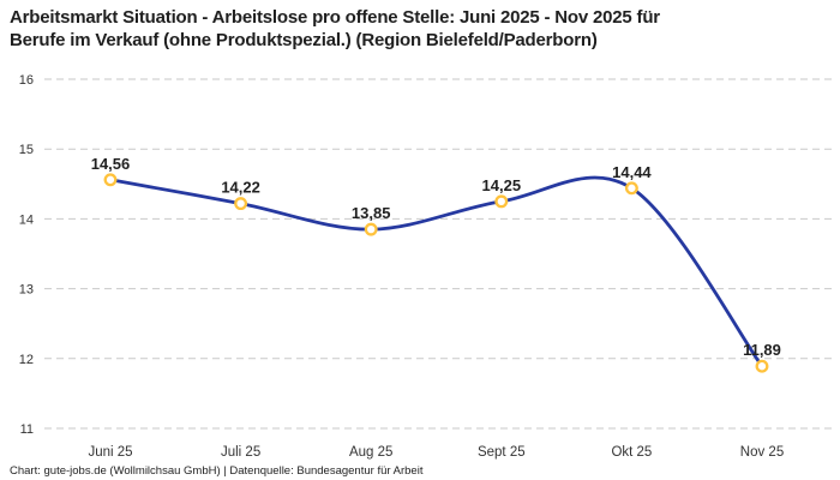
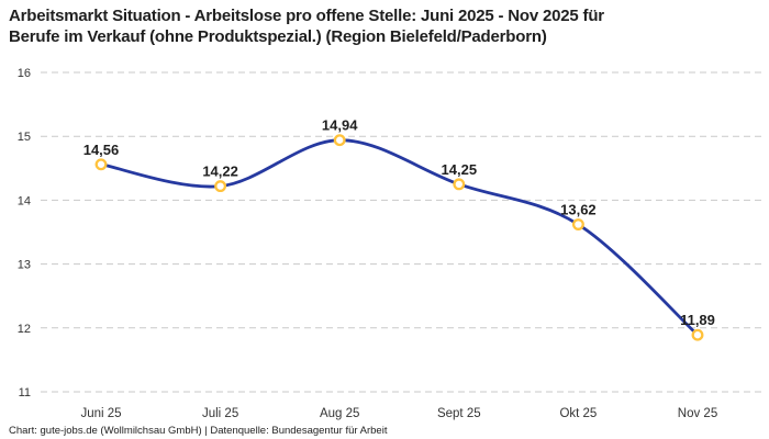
Aug 25: 13,85 -> 14,94
Okt 25: 14,44 -> 13,62
